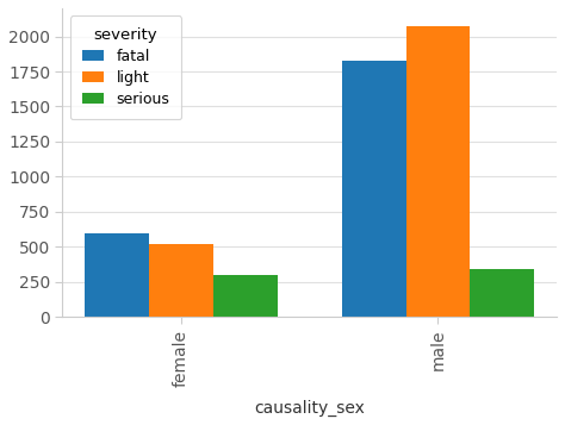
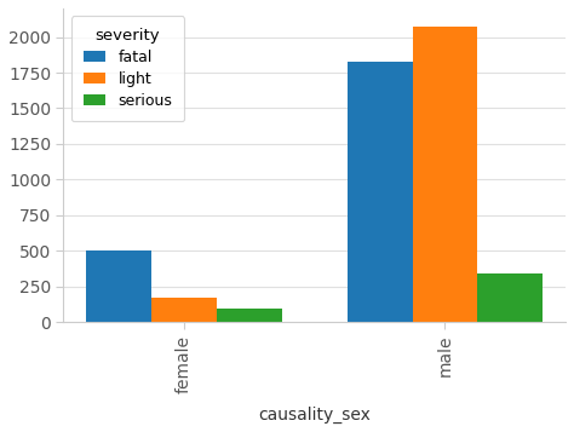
fatal/female: 600 -> 500
light/female: 520 -> 170
serious/female: 300 -> 100
